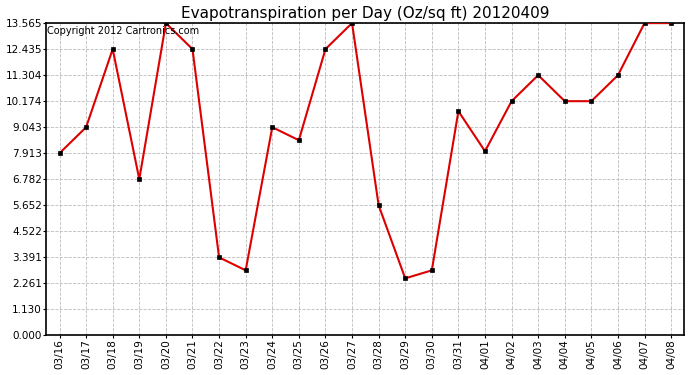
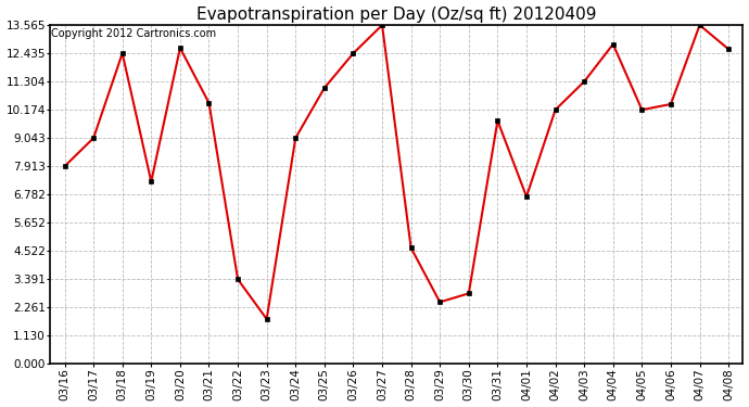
03/19: 6.78 -> 7.30
03/20: 13.56 -> 12.65
03/21: 12.44 -> 10.45
03/23: 2.83 -> 1.80
03/25: 8.48 -> 11.05
03/28: 5.65 -> 4.65
04/01: 8.00 -> 6.70
04/04: 10.17 -> 12.80
04/06: 11.30 -> 10.40
04/08: 13.56 -> 12.60
